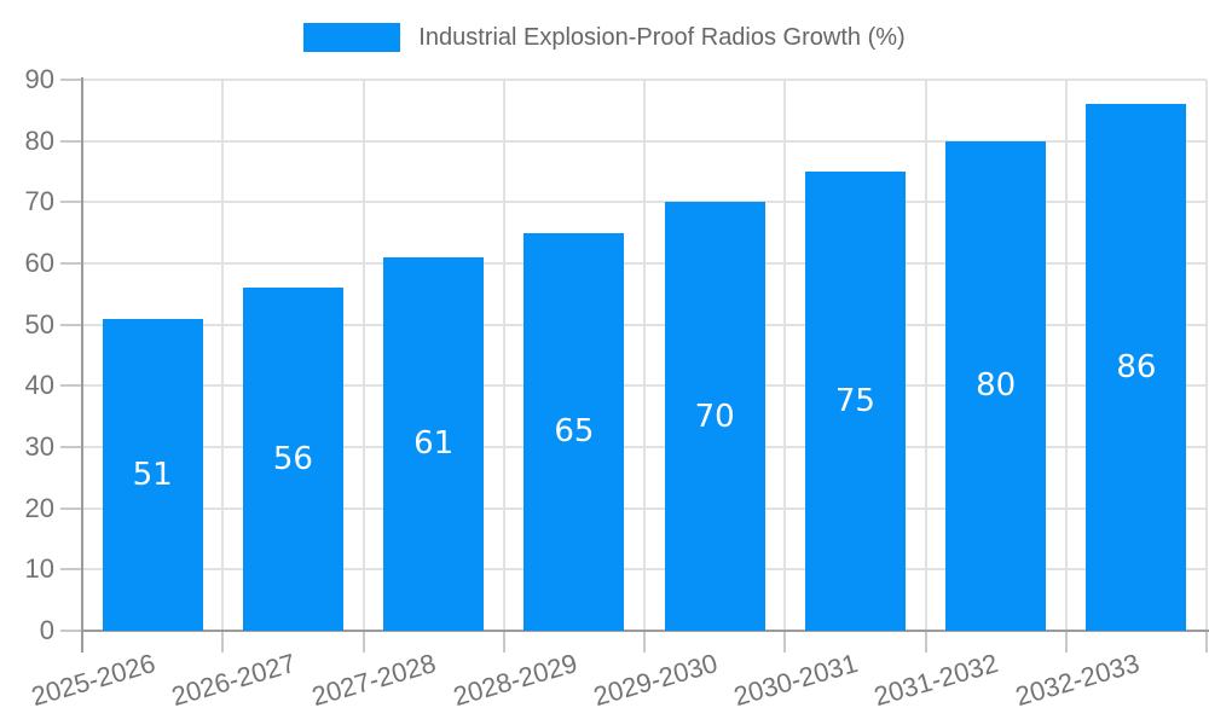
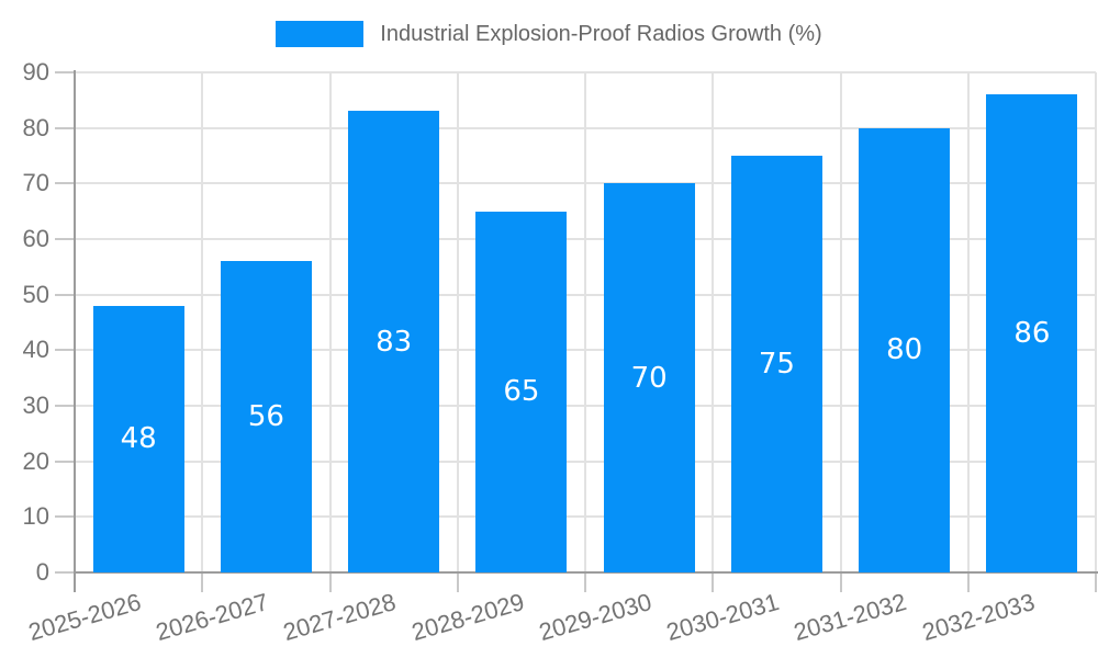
2025-2026: 51 -> 48
2027-2028: 61 -> 83
